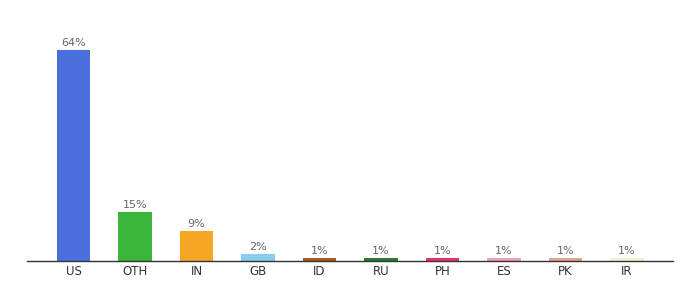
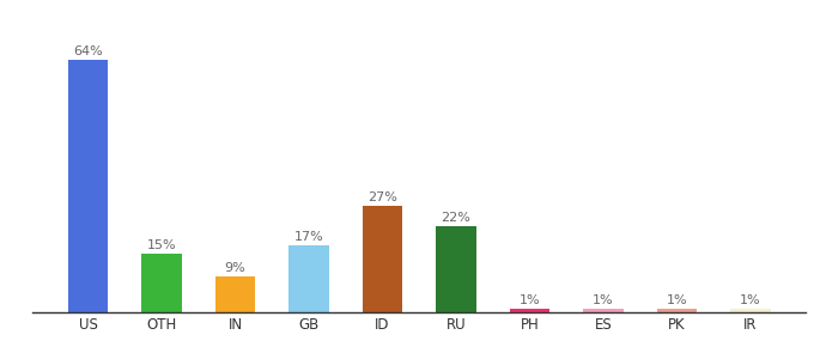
GB: 2% -> 17%
ID: 1% -> 27%
RU: 1% -> 22%
